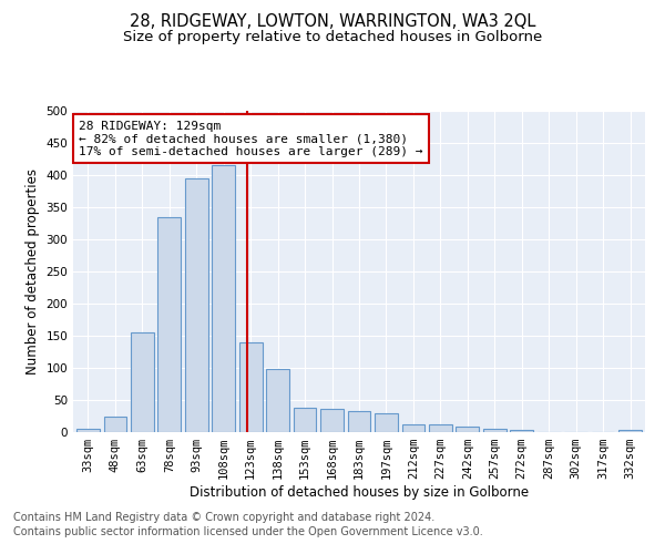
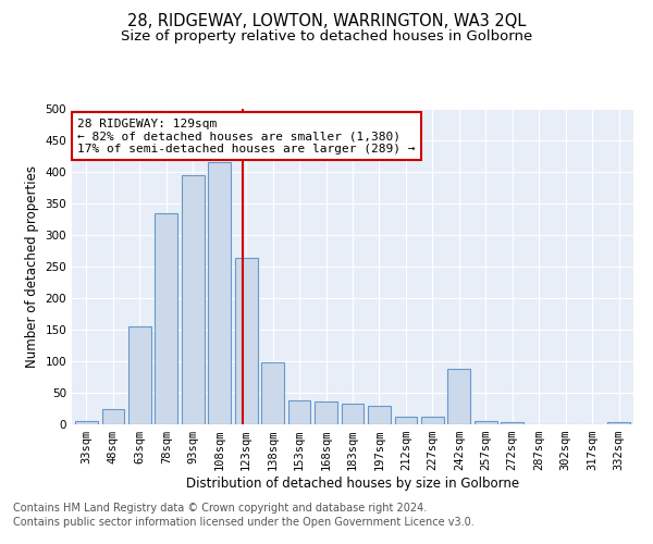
123sqm: 140 -> 264
242sqm: 8 -> 88
